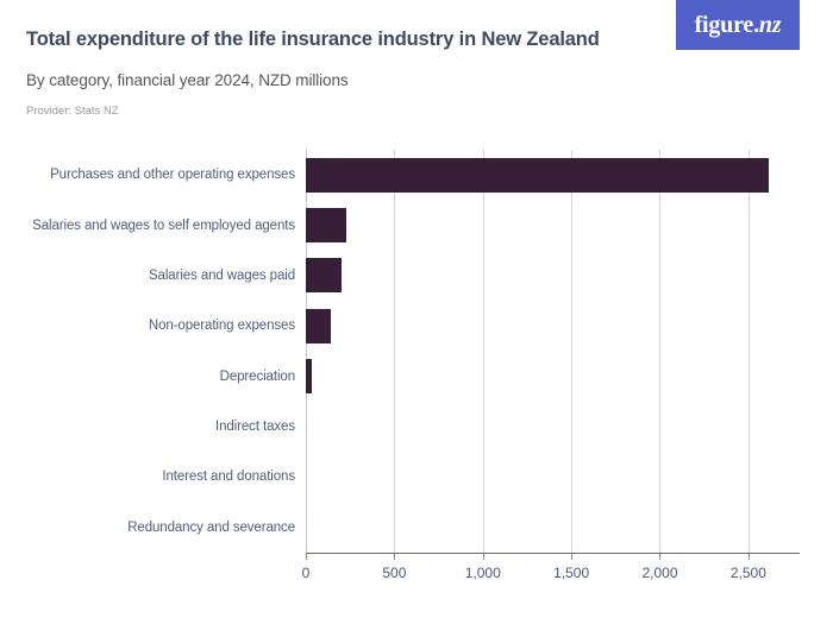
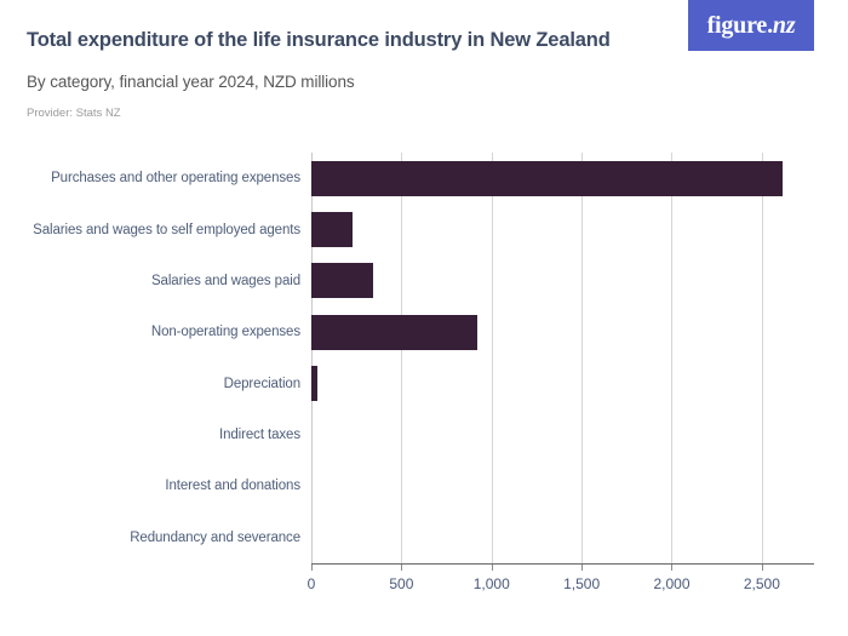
Salaries and wages paid: 200 -> 340
Non-operating expenses: 140 -> 920
